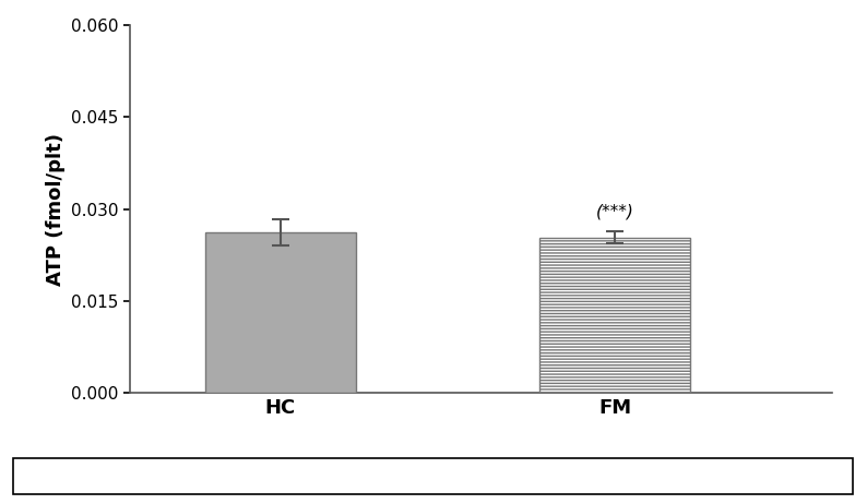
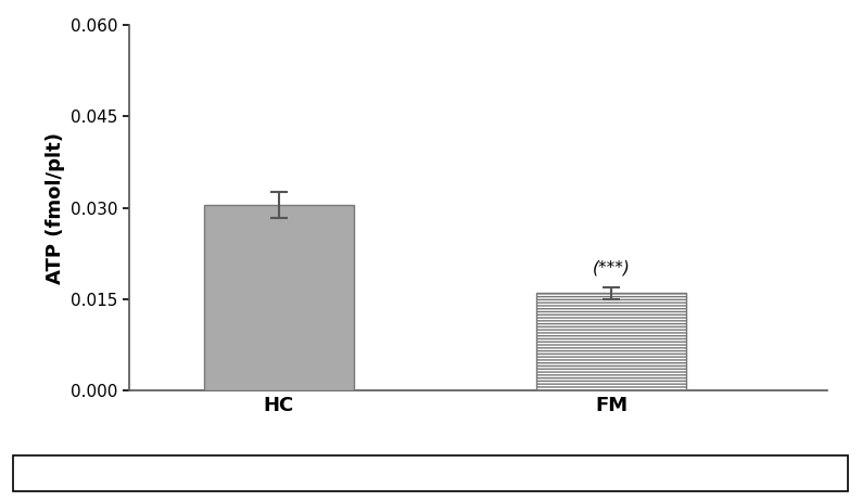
HC: 0.0262 -> 0.0305
FM: 0.0254 -> 0.0160
